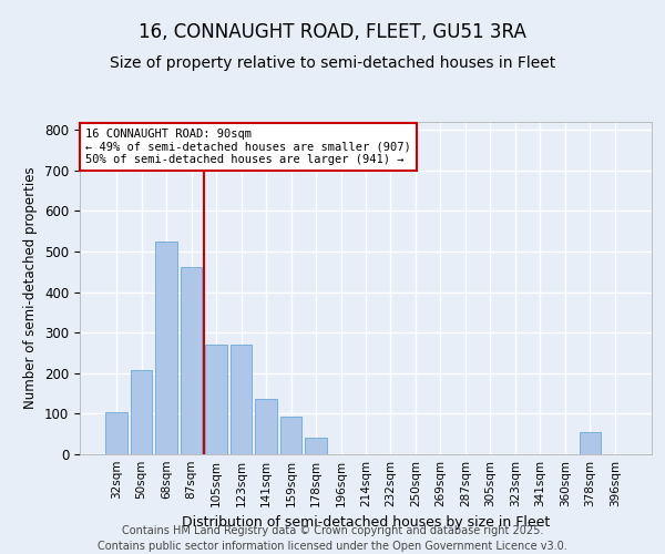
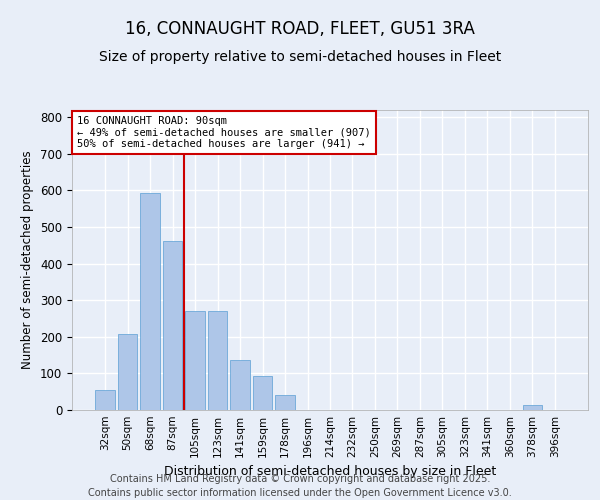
32sqm: 105 -> 55
68sqm: 525 -> 592
378sqm: 55 -> 15
